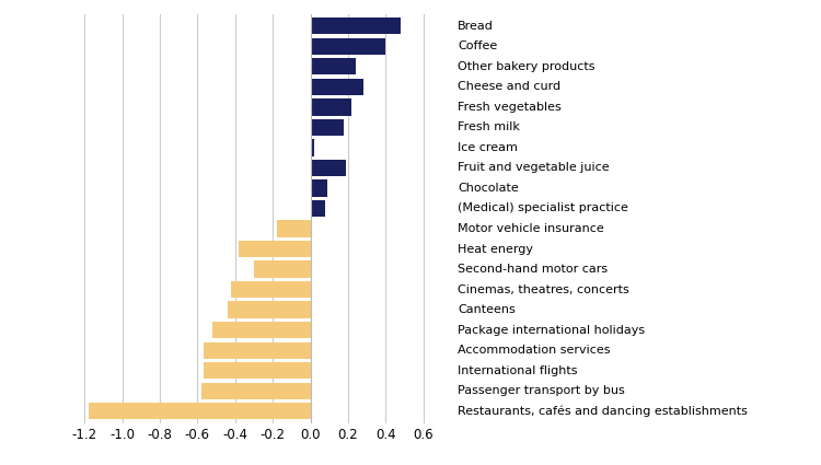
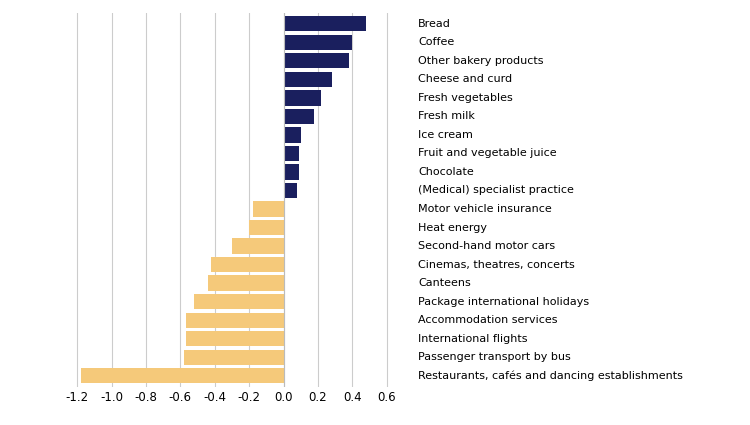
Other bakery products: 0.24 -> 0.38
Ice cream: 0.02 -> 0.10
Fruit and vegetable juice: 0.19 -> 0.09
Heat energy: -0.38 -> -0.20
